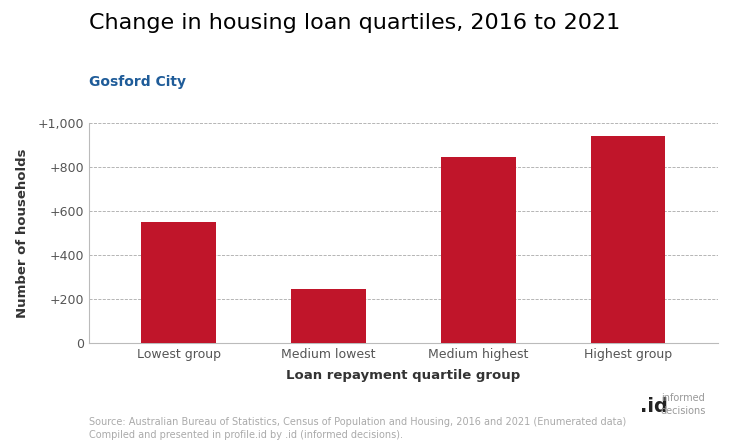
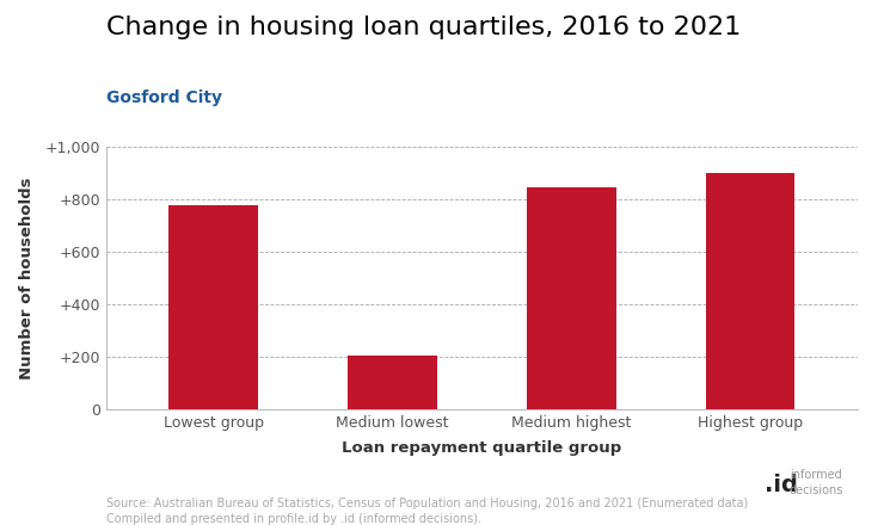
Lowest group: 550 -> 780
Medium lowest: 245 -> 205
Highest group: 940 -> 900
